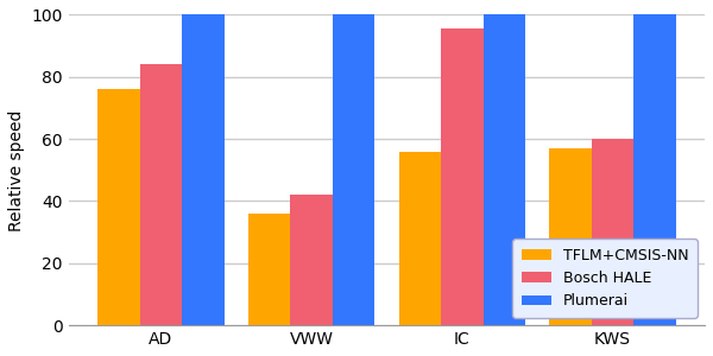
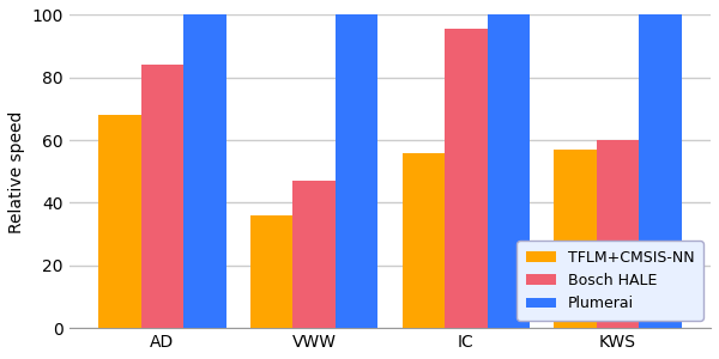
TFLM+CMSIS-NN/AD: 76 -> 68
Bosch HALE/VWW: 42.0 -> 47.0
